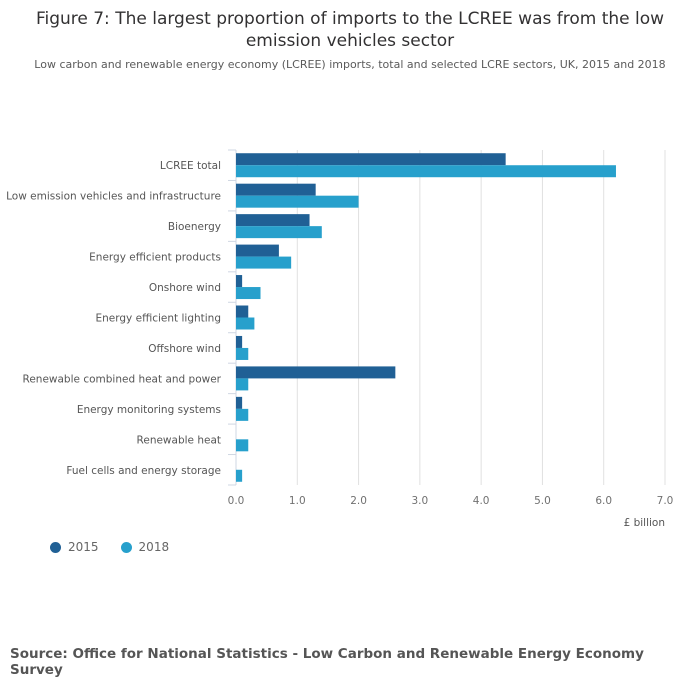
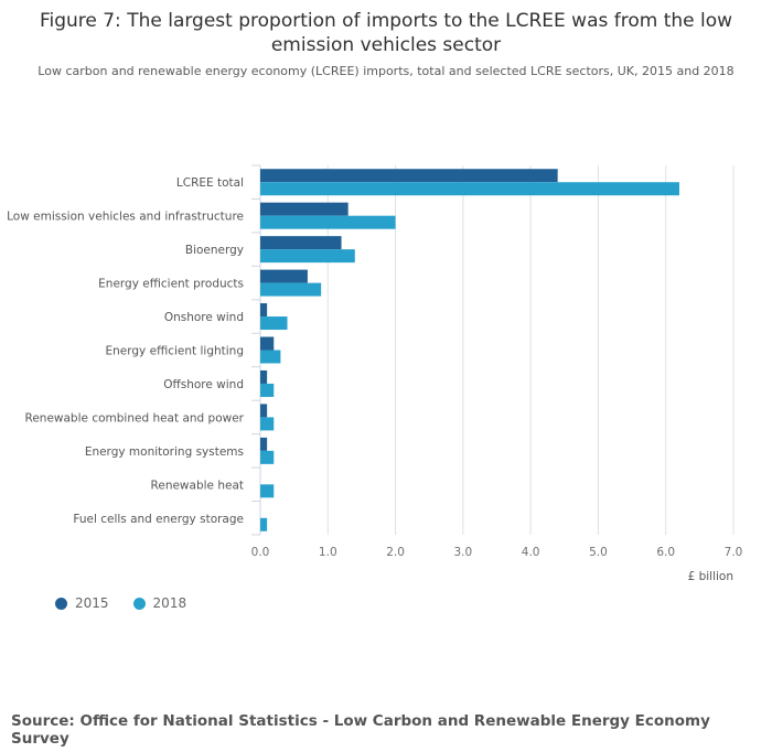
2015/Renewable combined heat and power: 2.6 -> 0.1
